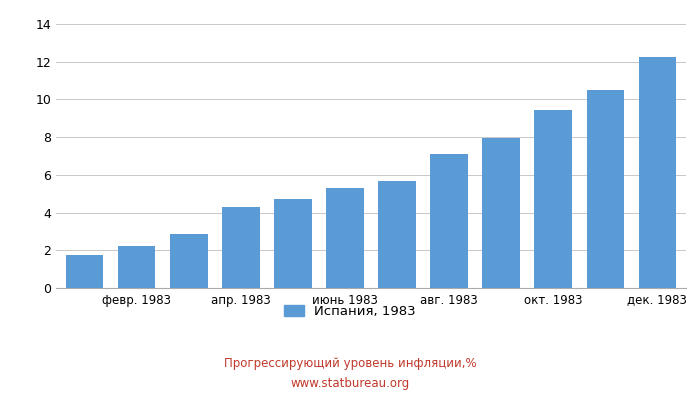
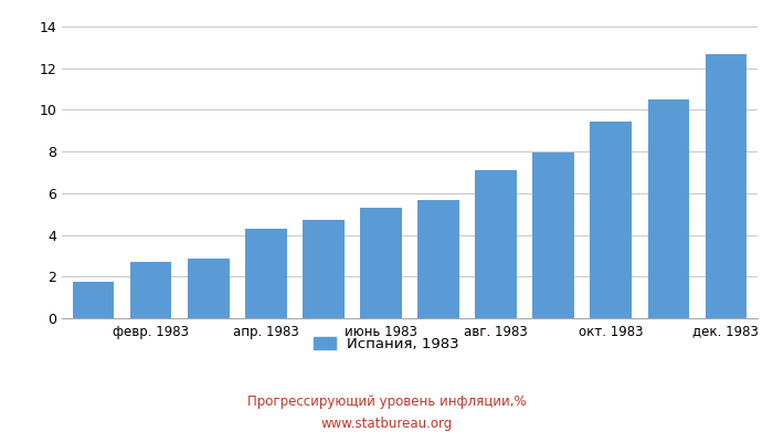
февр. 1983: 2.2 -> 2.7
дек. 1983: 12.2 -> 12.7
